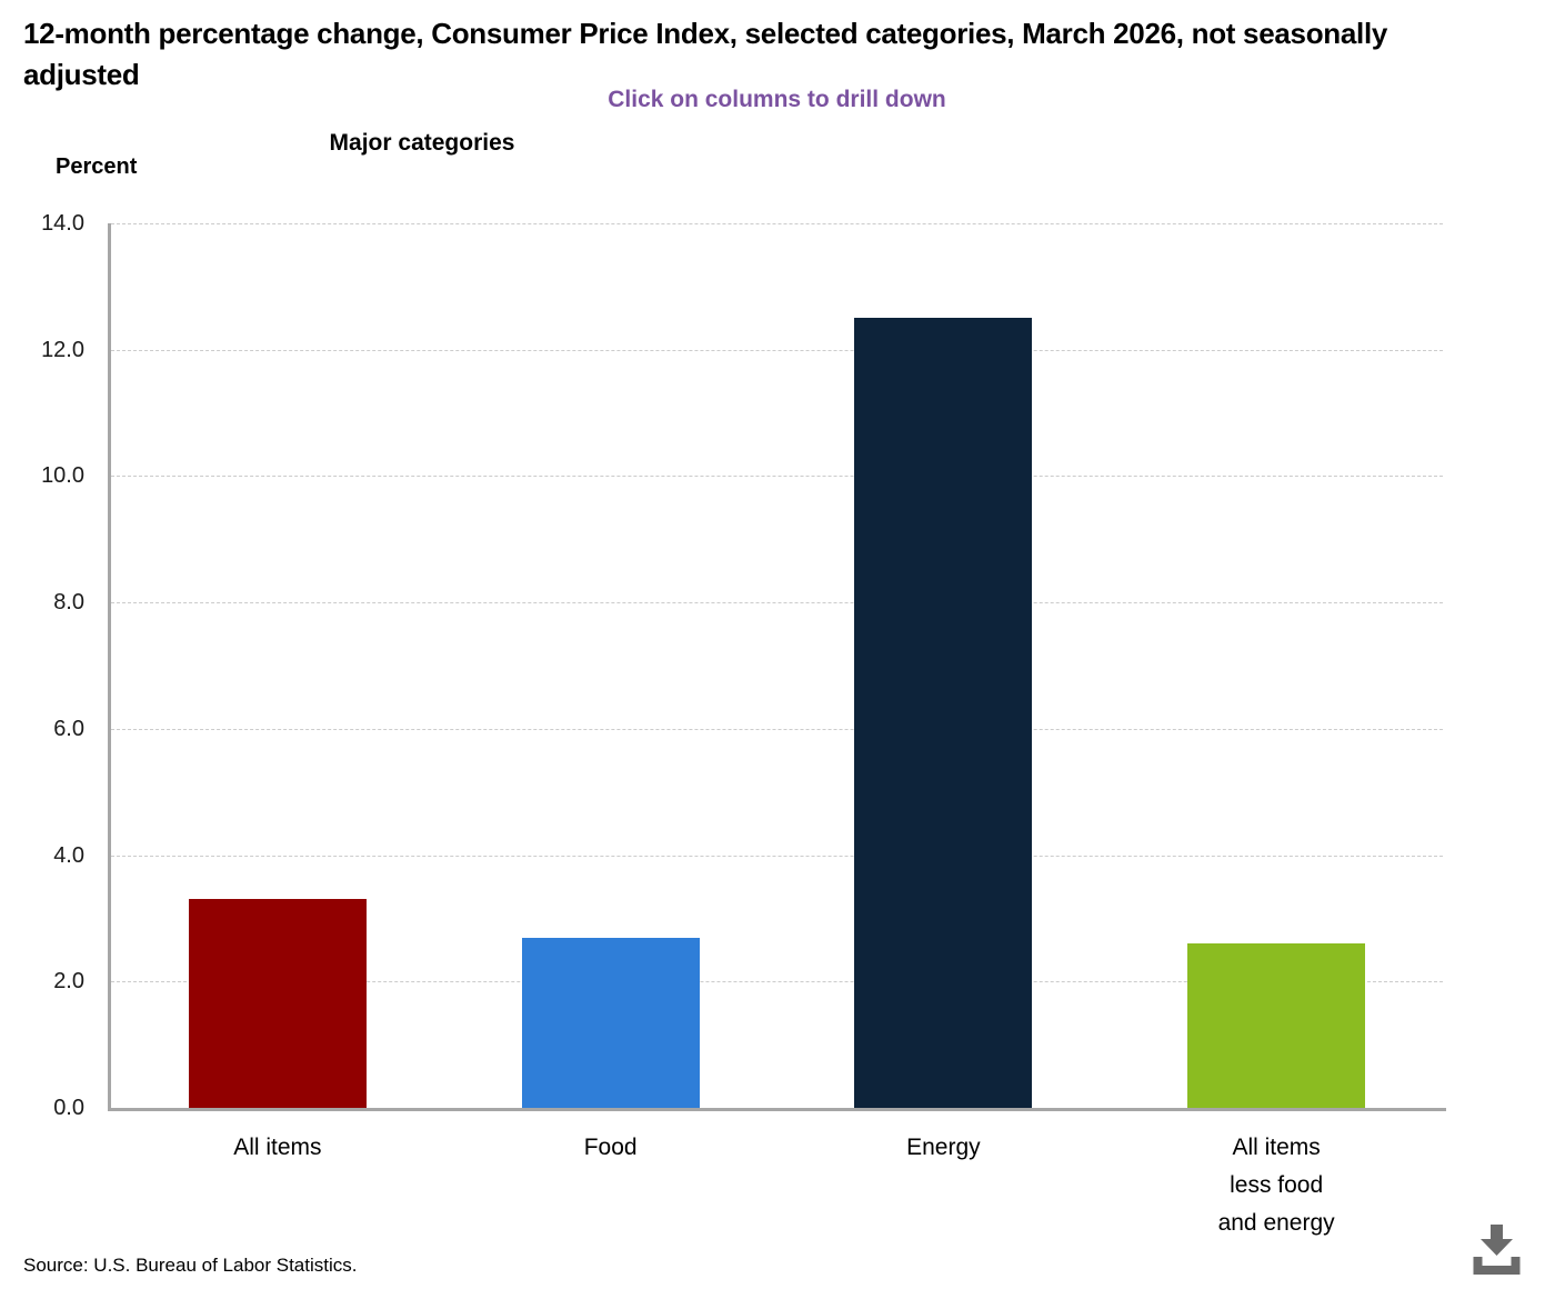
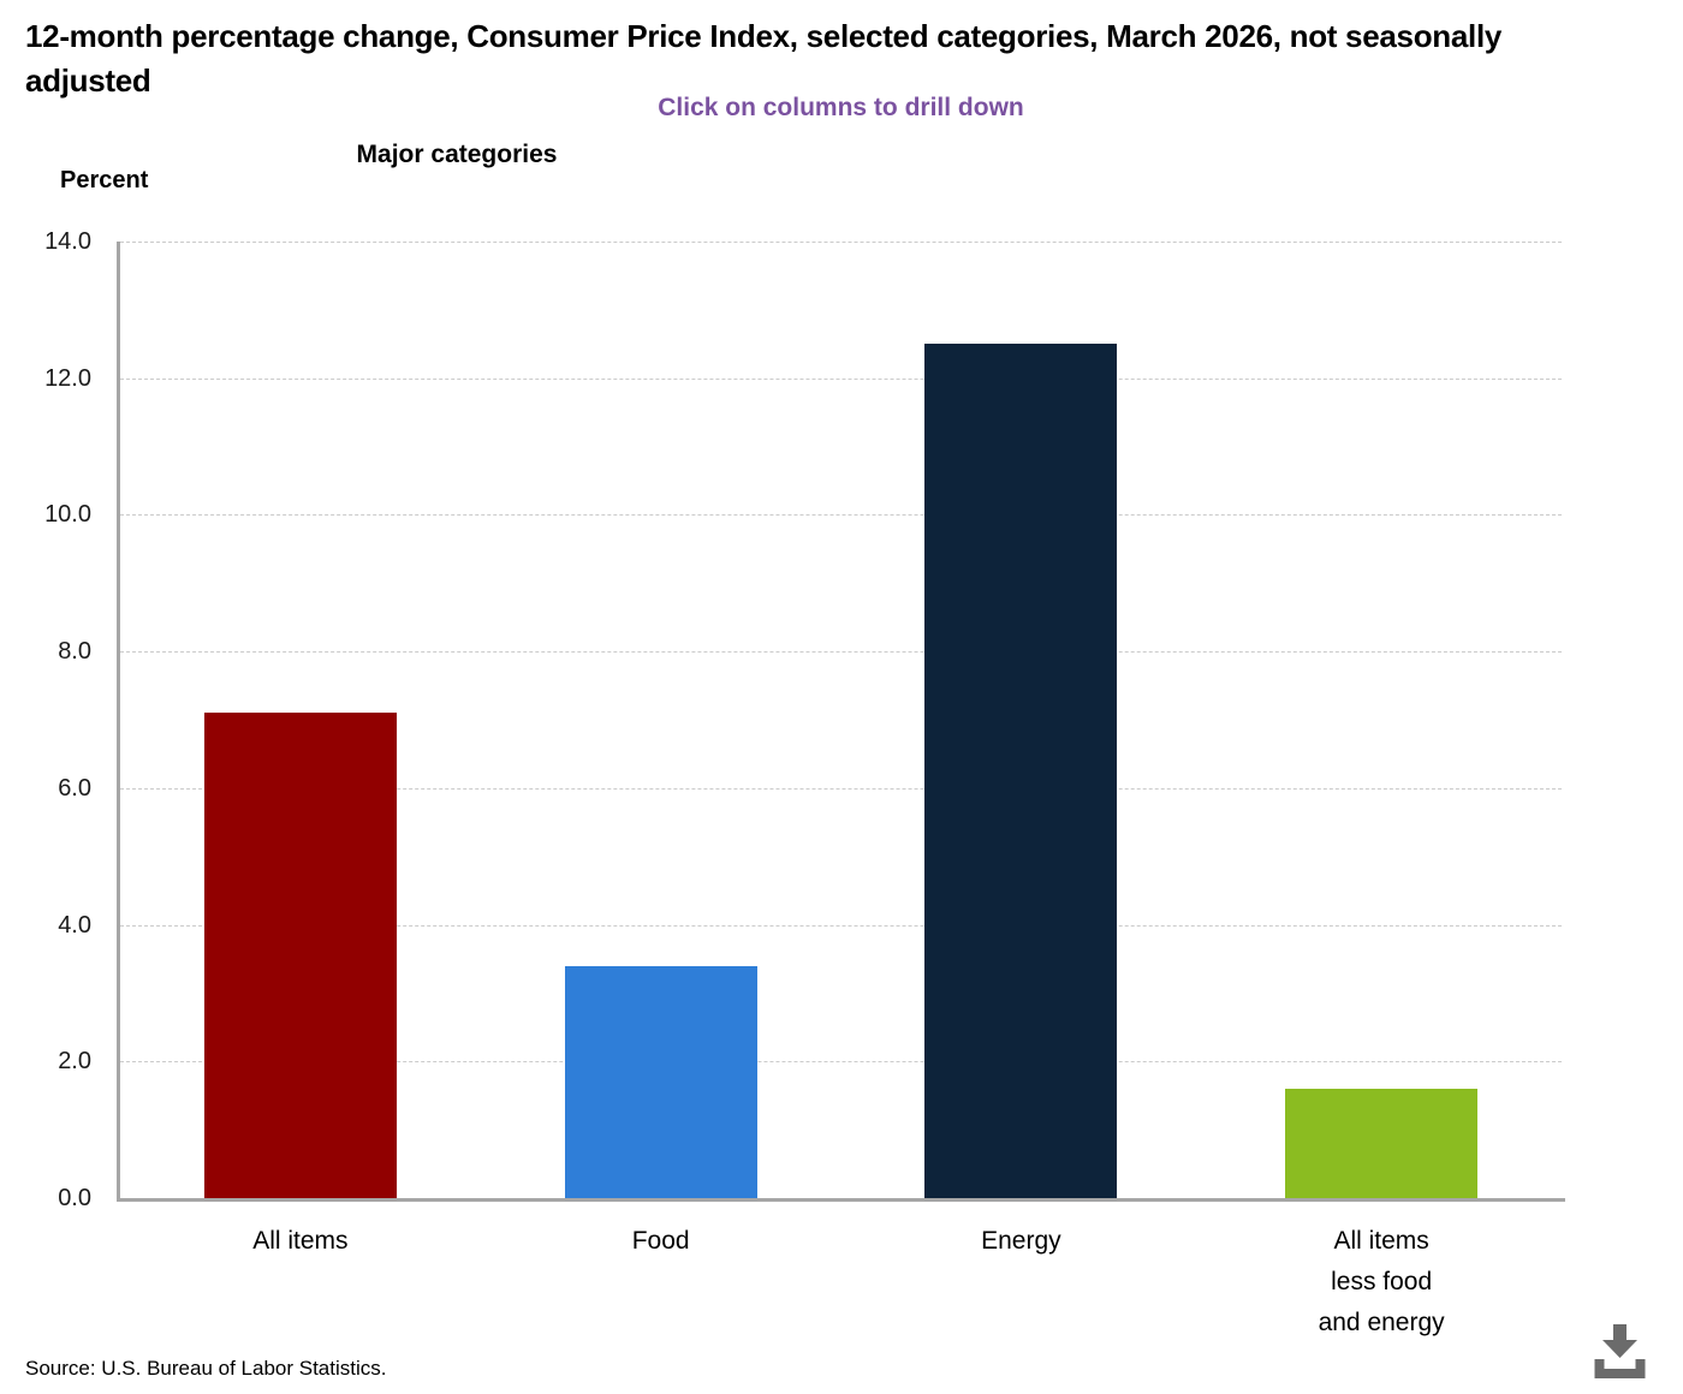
All items: 3.3 -> 7.1
Food: 2.7 -> 3.4
All items less food and energy: 2.6 -> 1.6
